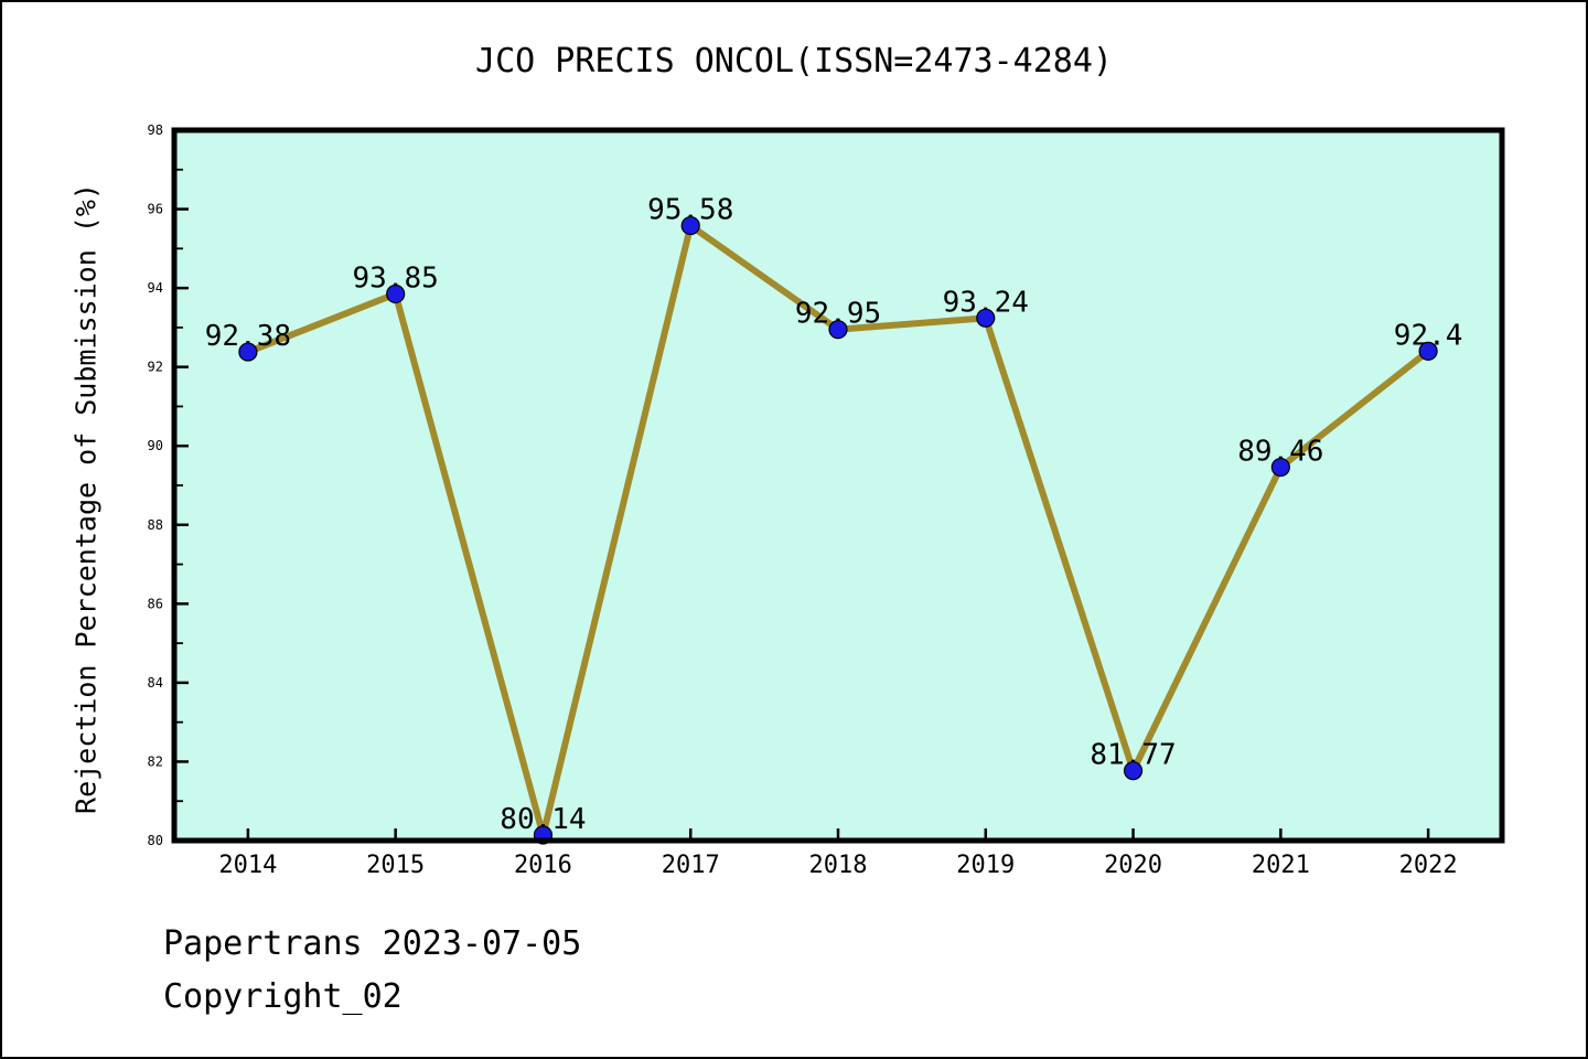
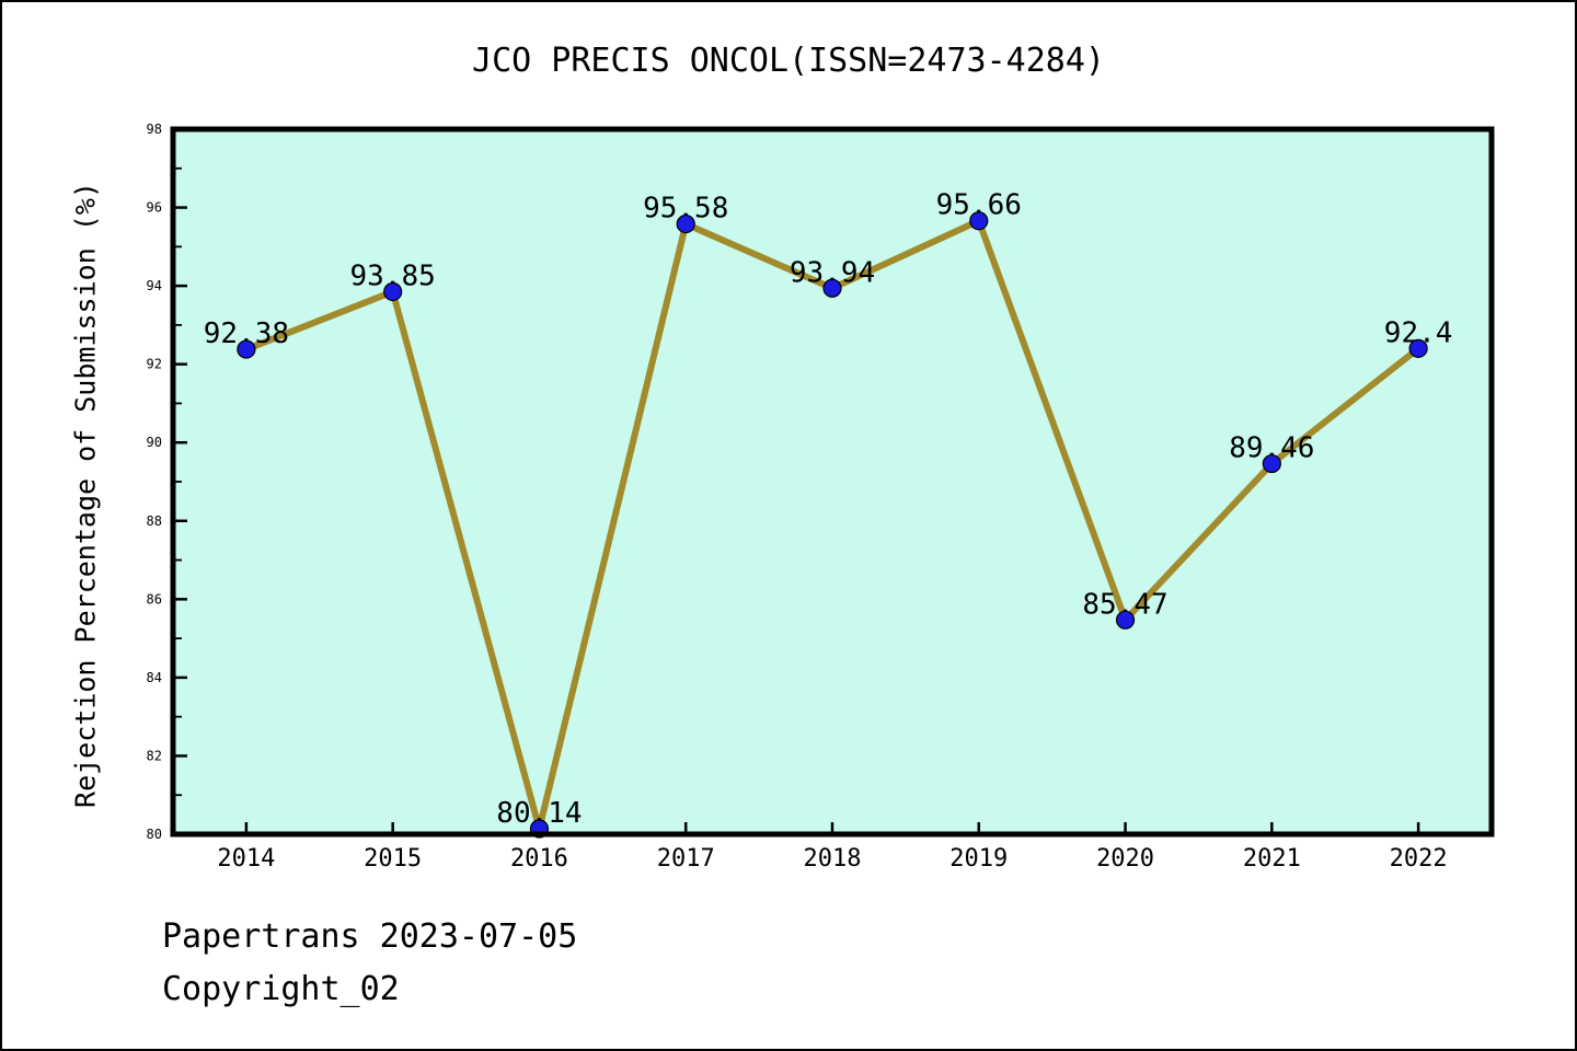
2018: 92.95 -> 93.94
2019: 93.24 -> 95.66
2020: 81.77 -> 85.47
